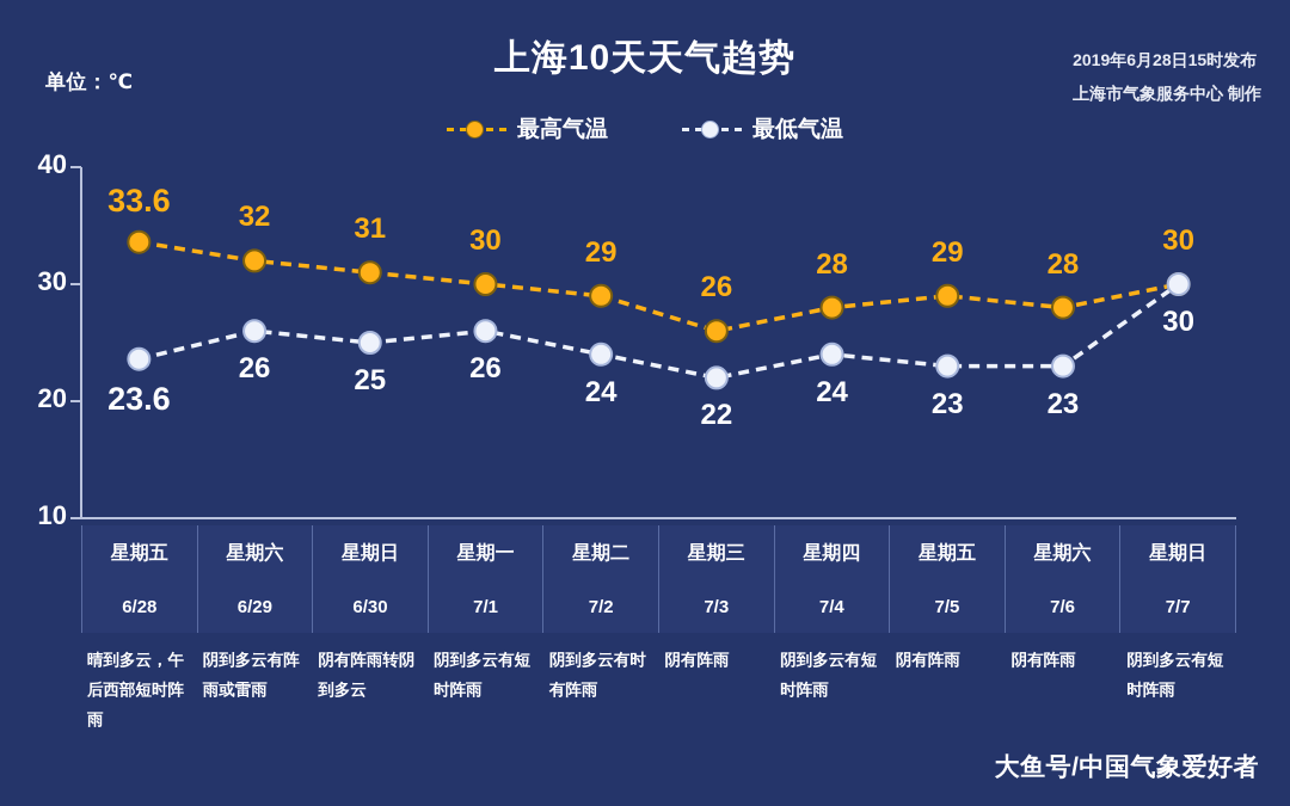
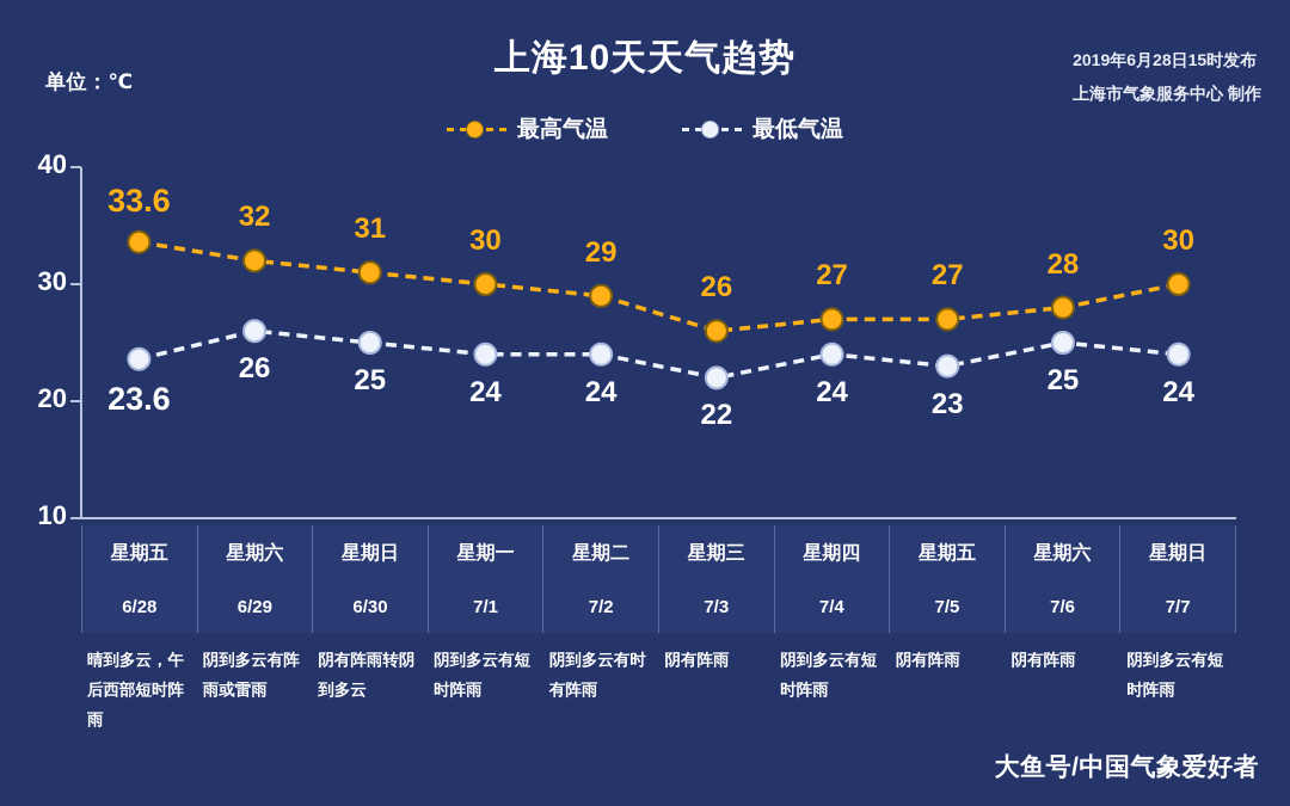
最低气温/7/1: 26 -> 24
最高气温/7/4: 28 -> 27
最高气温/7/5: 29 -> 27
最低气温/7/6: 23 -> 25
最低气温/7/7: 30 -> 24
